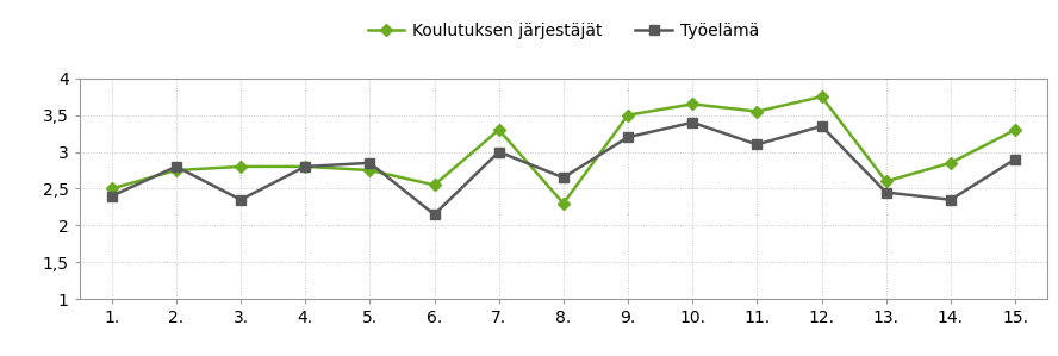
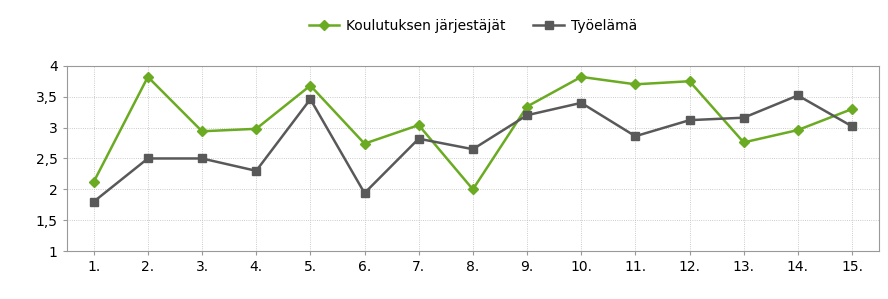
Koulutuksen järjestäjät/1.: 2,50 -> 2,12
Työelämä/1.: 2,40 -> 1,80
Koulutuksen järjestäjät/2.: 2,75 -> 3,82
Työelämä/2.: 2,80 -> 2,50
Koulutuksen järjestäjät/3.: 2,80 -> 2,94
Työelämä/3.: 2,35 -> 2,50
Koulutuksen järjestäjät/4.: 2,80 -> 2,98
Työelämä/4.: 2,80 -> 2,30
Koulutuksen järjestäjät/5.: 2,75 -> 3,68
Työelämä/5.: 2,85 -> 3,46
Koulutuksen järjestäjät/6.: 2,55 -> 2,74
Työelämä/6.: 2,15 -> 1,94
Koulutuksen järjestäjät/7.: 3,30 -> 3,04
Työelämä/7.: 3,00 -> 2,82
Koulutuksen järjestäjät/8.: 2,30 -> 2,00
Koulutuksen järjestäjät/9.: 3,50 -> 3,34
Koulutuksen järjestäjät/10.: 3,65 -> 3,82
Koulutuksen järjestäjät/11.: 3,55 -> 3,70
Työelämä/11.: 3,10 -> 2,86
Työelämä/12.: 3,35 -> 3,12
Koulutuksen järjestäjät/13.: 2,60 -> 2,76
Työelämä/13.: 2,45 -> 3,16
Koulutuksen järjestäjät/14.: 2,85 -> 2,96
Työelämä/14.: 2,35 -> 3,52
Työelämä/15.: 2,90 -> 3,02
